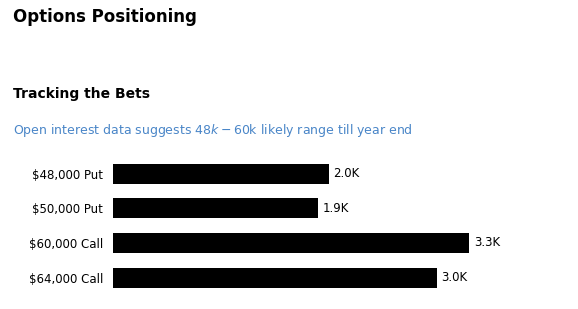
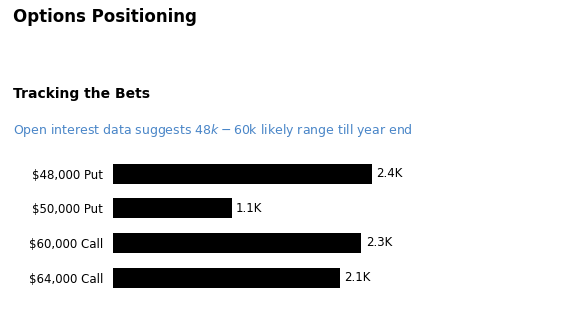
$48,000 Put: 2.0K -> 2.4K
$50,000 Put: 1.9K -> 1.1K
$60,000 Call: 3.3K -> 2.3K
$64,000 Call: 3.0K -> 2.1K
